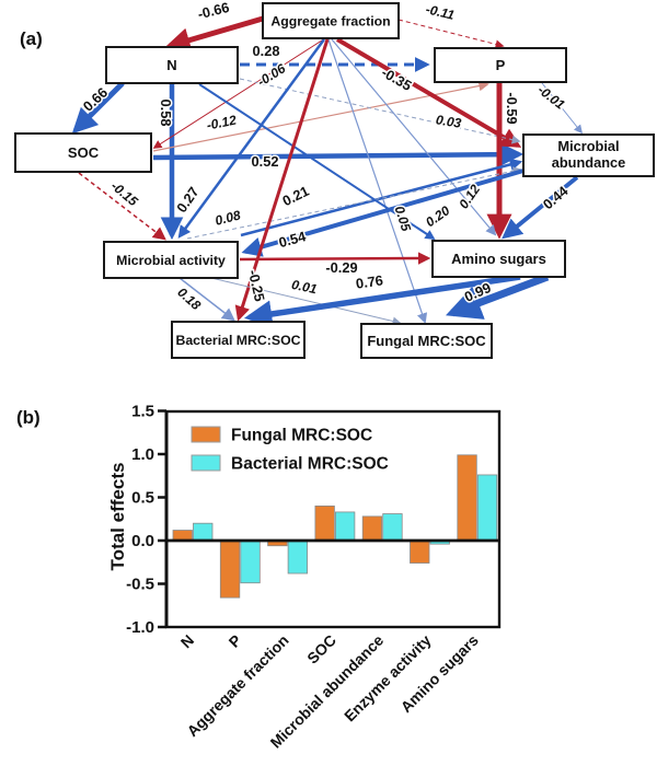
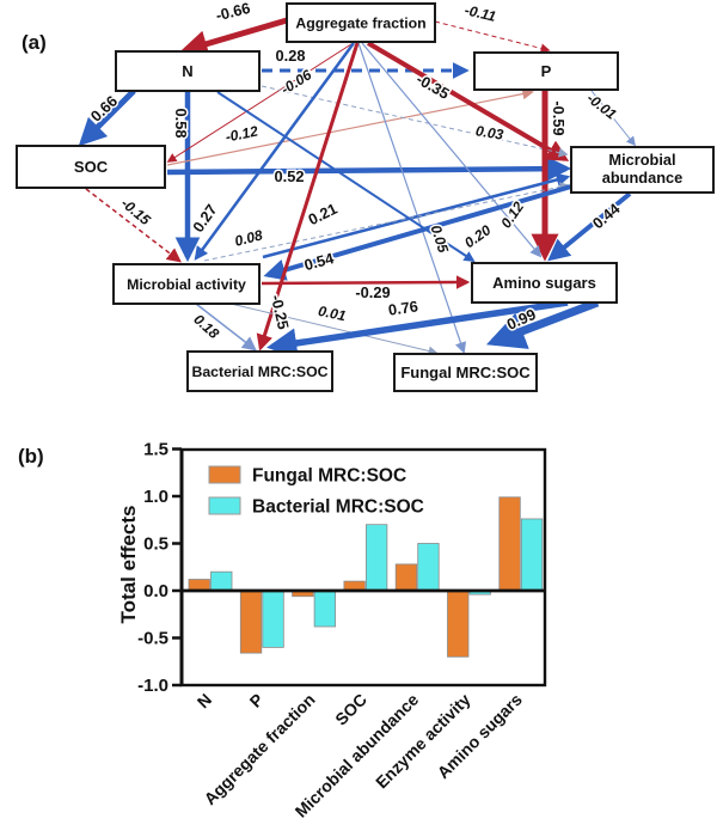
Bacterial MRC:SOC/P: -0.5 -> -0.6
Fungal MRC:SOC/SOC: 0.4 -> 0.1
Bacterial MRC:SOC/SOC: 0.3 -> 0.7
Bacterial MRC:SOC/Microbial abundance: 0.3 -> 0.5
Fungal MRC:SOC/Enzyme activity: -0.3 -> -0.7
